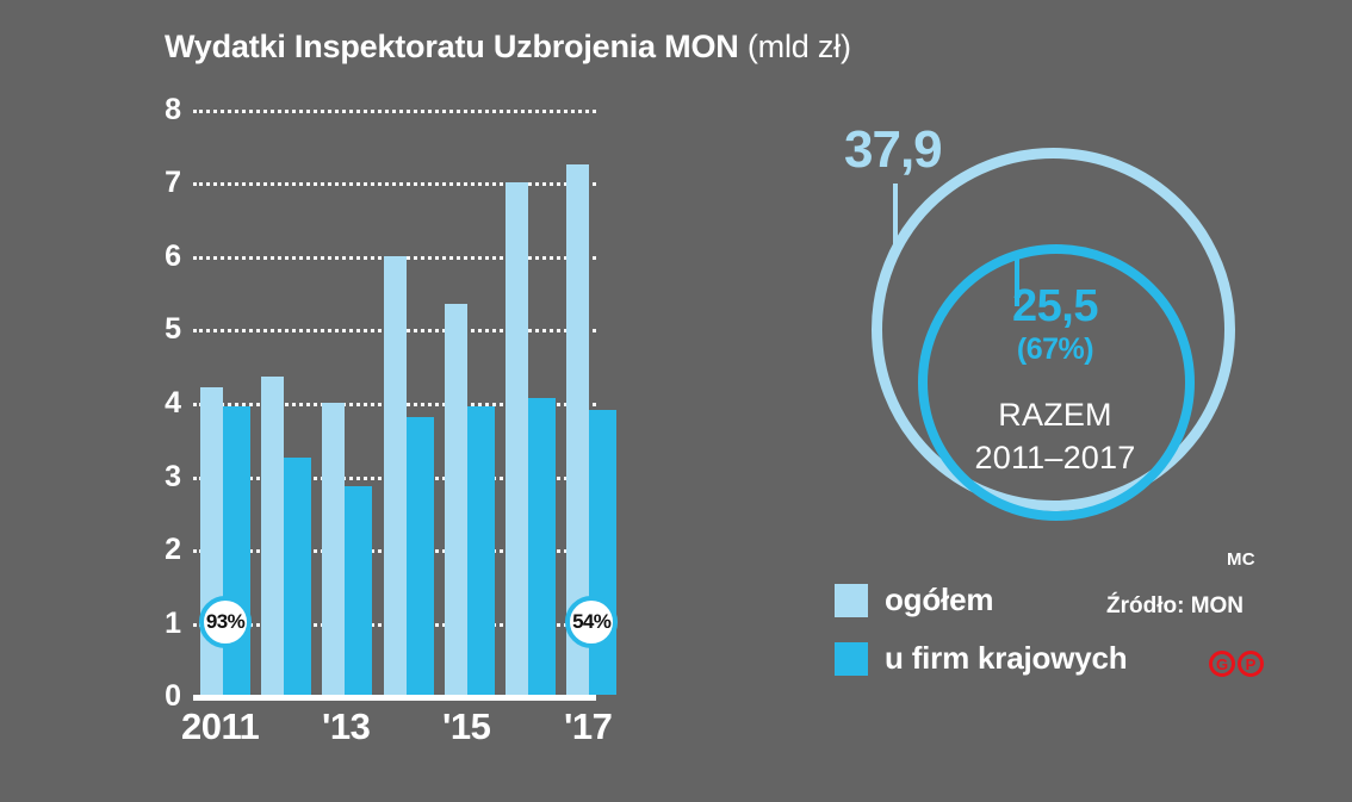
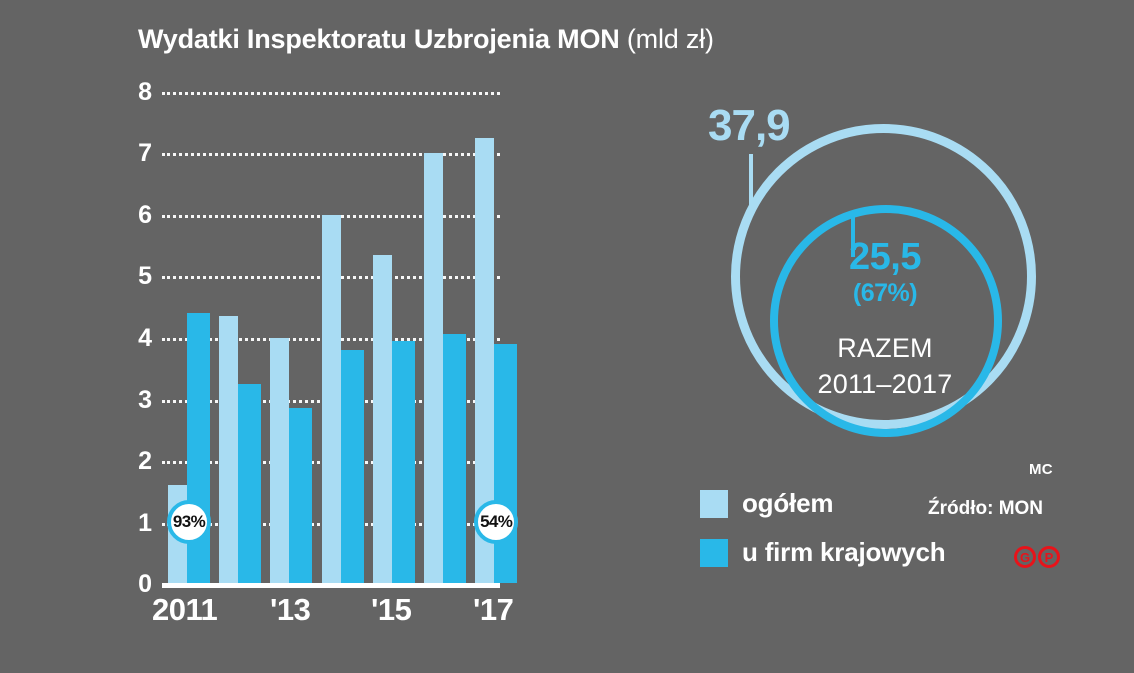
ogółem/2011: 4.2 -> 1.6
u firm krajowych/2011: 4.0 -> 4.4
